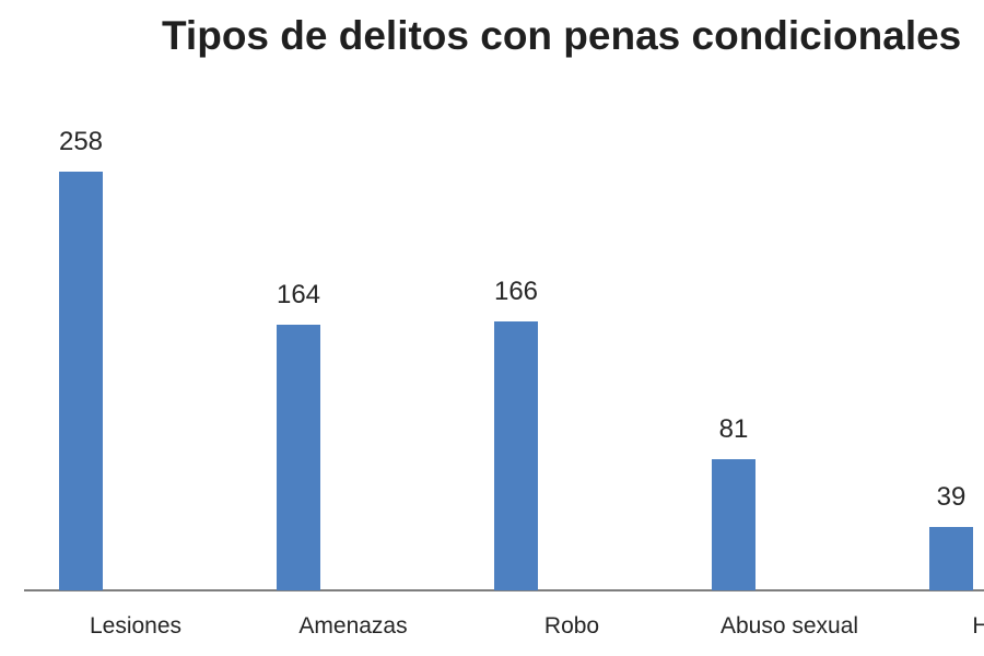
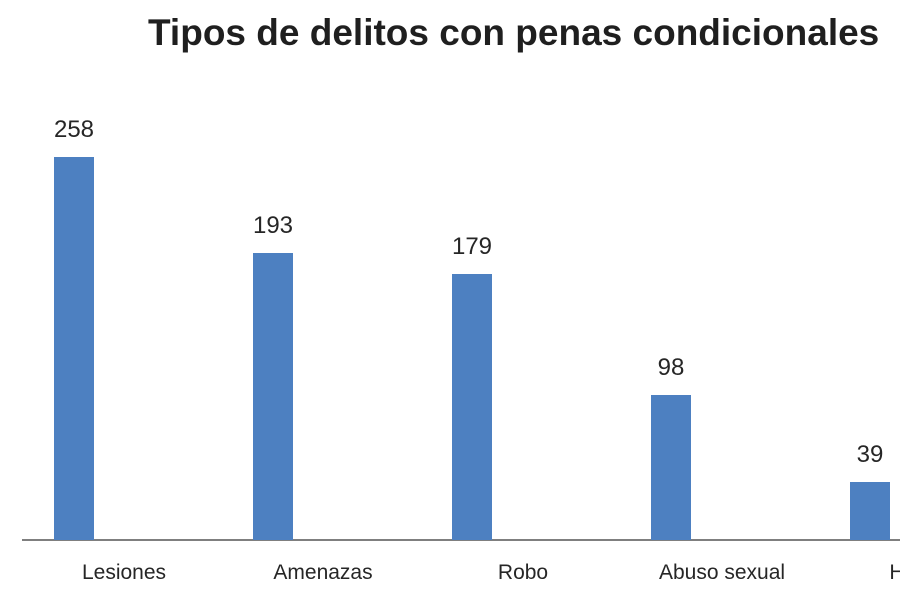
Amenazas: 164 -> 193
Robo: 166 -> 179
Abuso sexual: 81 -> 98
